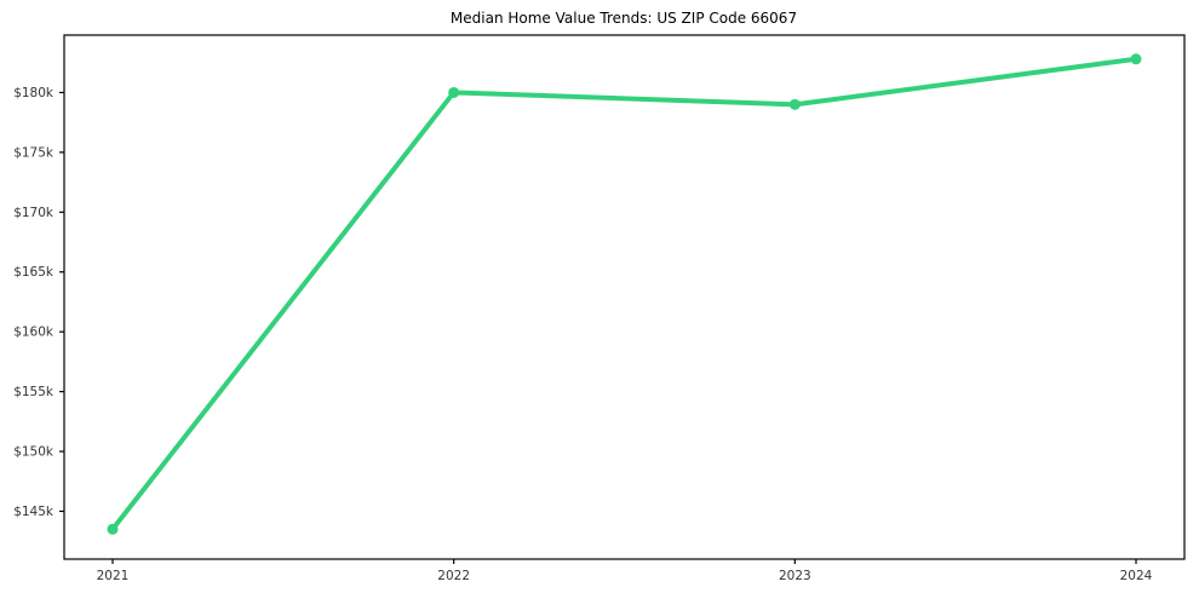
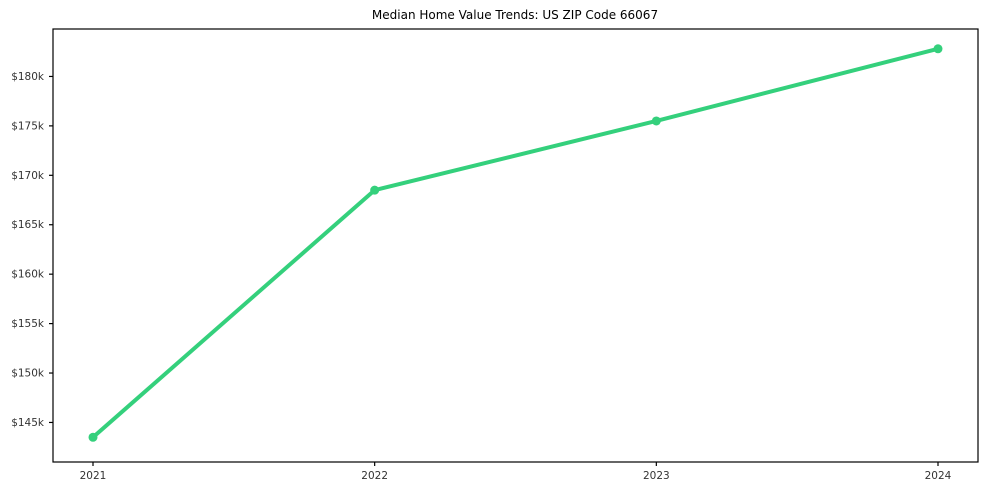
2022: $180k -> $168k
2023: $179k -> $176k
